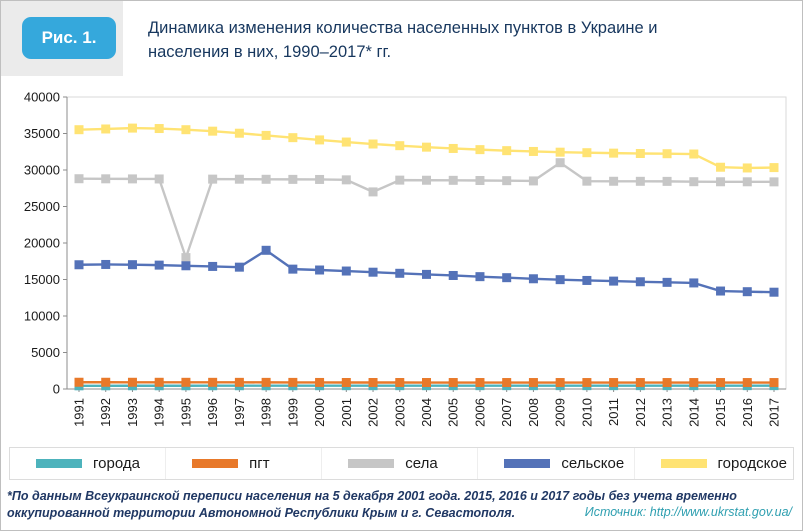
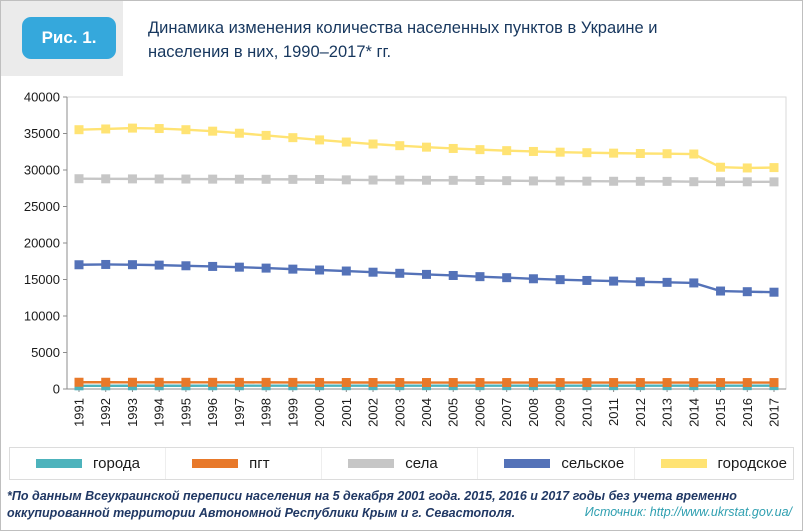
села/1995: 18000 -> 29000
сельское/1998: 19000 -> 17000
села/2002: 27000 -> 29000
села/2009: 31000 -> 28000
